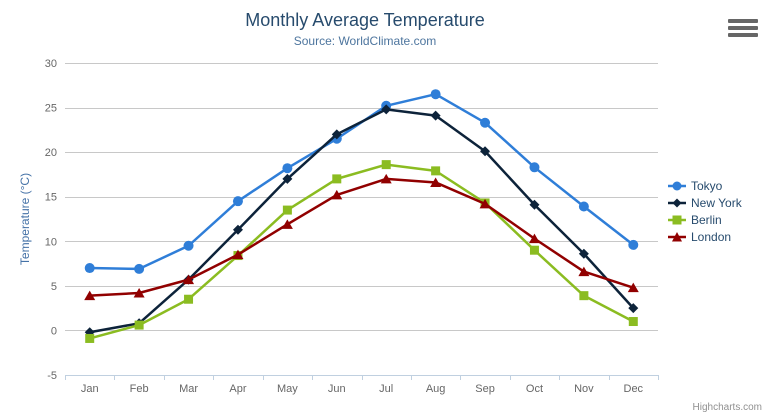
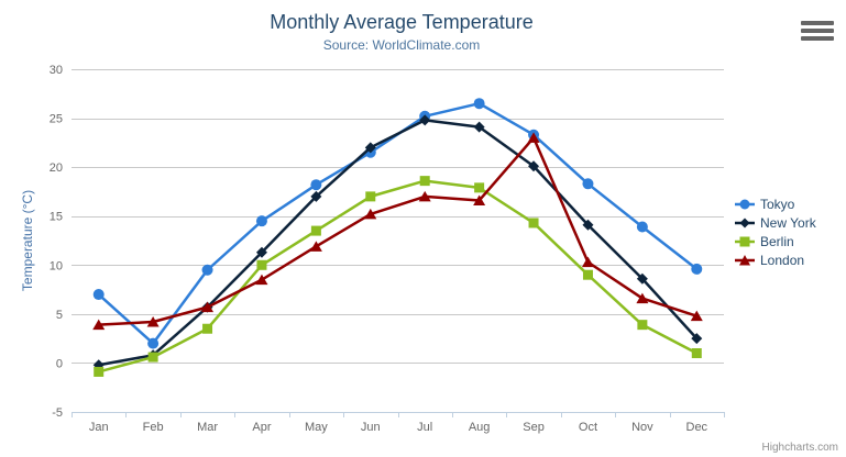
Tokyo/Feb: 7 -> 2
Berlin/Apr: 8 -> 10
London/Sep: 14 -> 23
